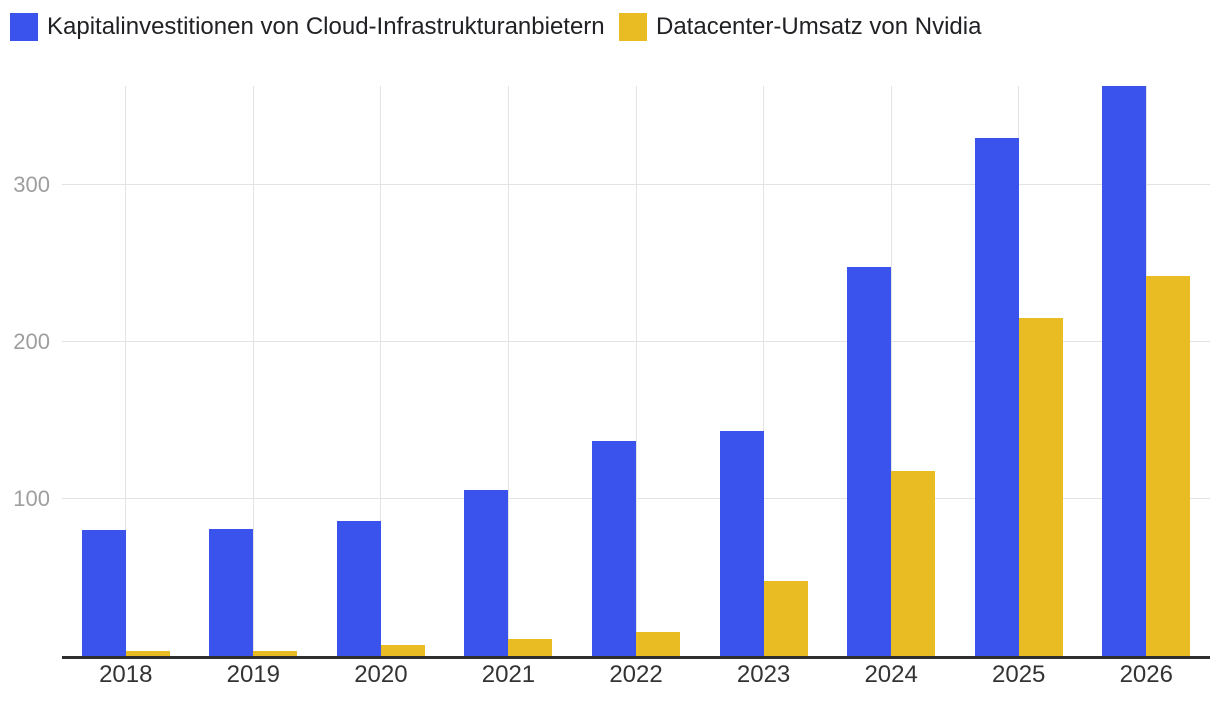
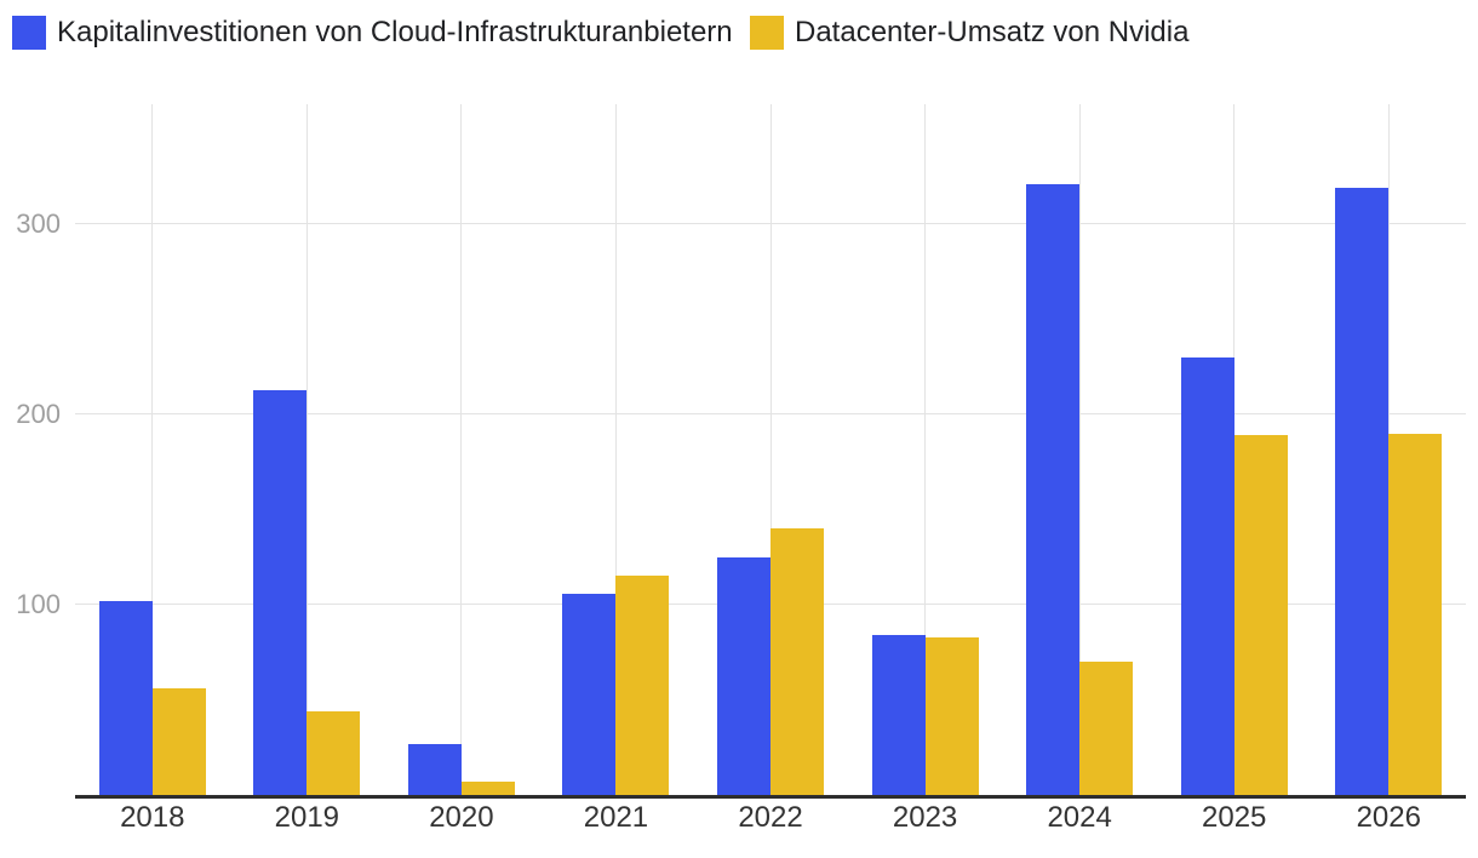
Kapitalinvestitionen von Cloud-Infrastrukturanbietern/2018: 80 -> 102
Datacenter-Umsatz von Nvidia/2018: 3 -> 56
Kapitalinvestitionen von Cloud-Infrastrukturanbietern/2019: 81 -> 213
Datacenter-Umsatz von Nvidia/2019: 3 -> 44
Kapitalinvestitionen von Cloud-Infrastrukturanbietern/2020: 86 -> 27
Datacenter-Umsatz von Nvidia/2021: 11 -> 115
Kapitalinvestitionen von Cloud-Infrastrukturanbietern/2022: 137 -> 125
Datacenter-Umsatz von Nvidia/2022: 15 -> 140
Kapitalinvestitionen von Cloud-Infrastrukturanbietern/2023: 143 -> 84
Datacenter-Umsatz von Nvidia/2023: 48 -> 83
Kapitalinvestitionen von Cloud-Infrastrukturanbietern/2024: 248 -> 321
Datacenter-Umsatz von Nvidia/2024: 118 -> 70
Kapitalinvestitionen von Cloud-Infrastrukturanbietern/2025: 330 -> 230
Datacenter-Umsatz von Nvidia/2025: 215 -> 189
Kapitalinvestitionen von Cloud-Infrastrukturanbietern/2026: 363 -> 319
Datacenter-Umsatz von Nvidia/2026: 242 -> 190
